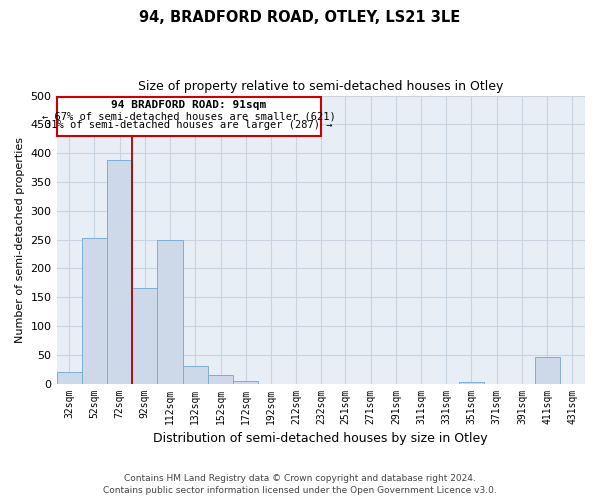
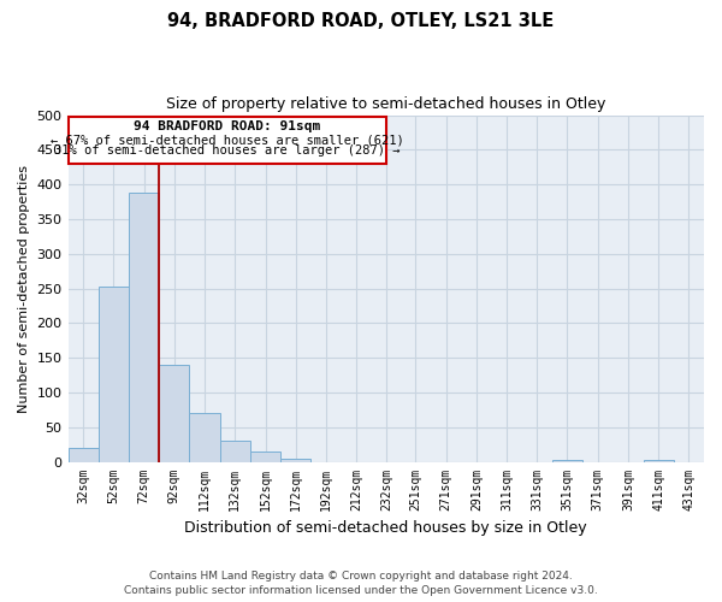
92sqm: 166 -> 140
112sqm: 250 -> 70
411sqm: 46 -> 2
